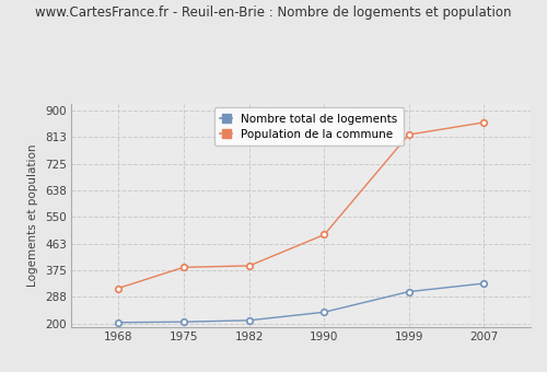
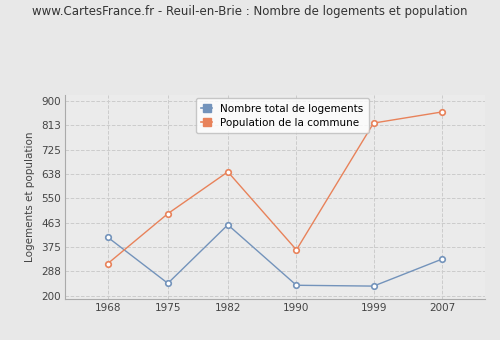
Nombre total de logements/1968: 204 -> 410
Nombre total de logements/1975: 206 -> 245
Population de la commune/1975: 385 -> 495
Nombre total de logements/1982: 211 -> 455
Population de la commune/1982: 390 -> 645
Population de la commune/1990: 492 -> 365
Nombre total de logements/1999: 305 -> 235
